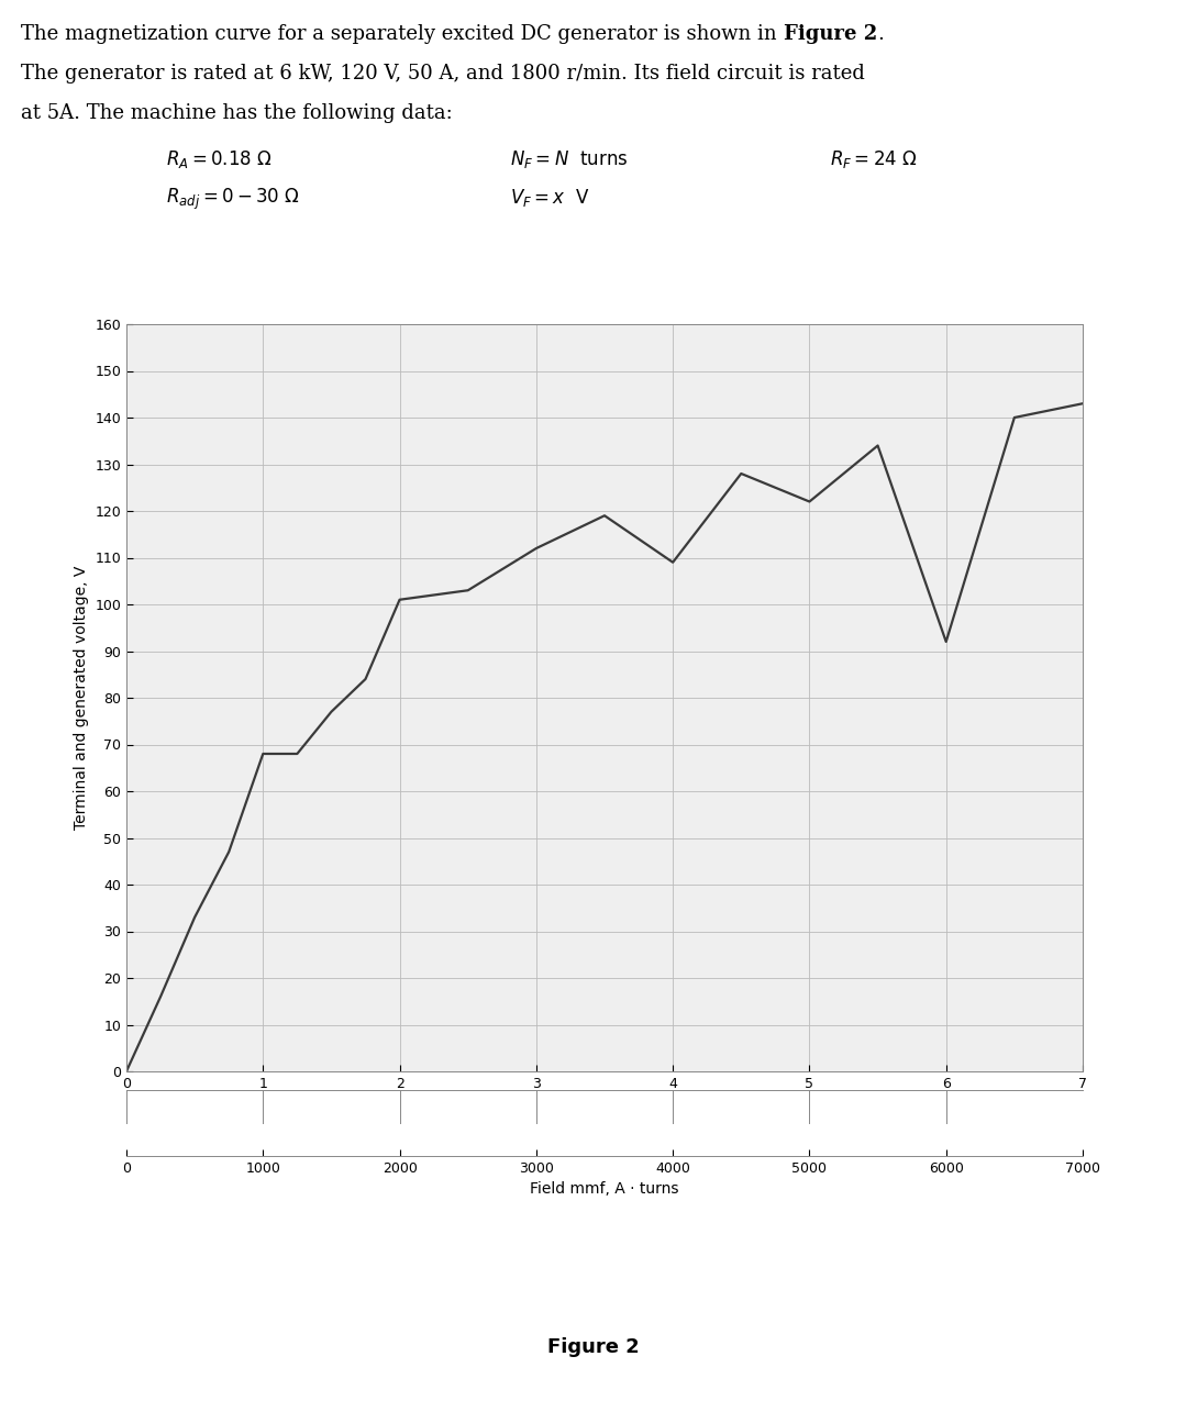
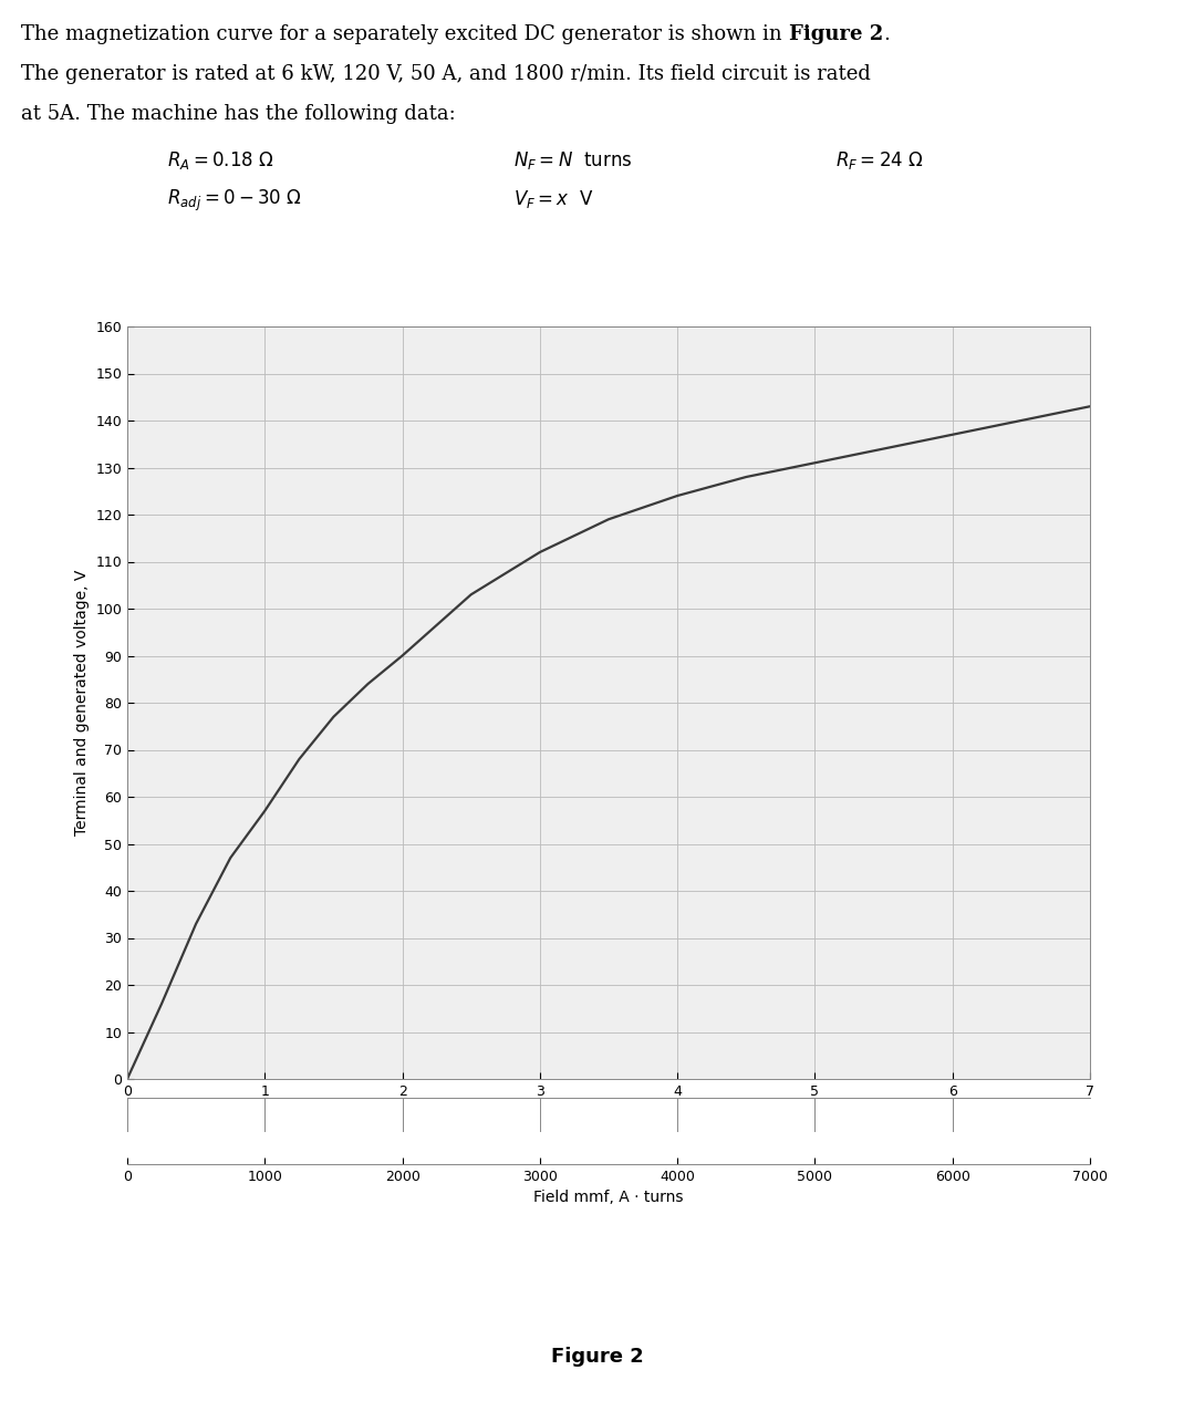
1: 68 -> 57
2: 101 -> 90
4: 109 -> 124
5: 122 -> 131
6: 92 -> 137
